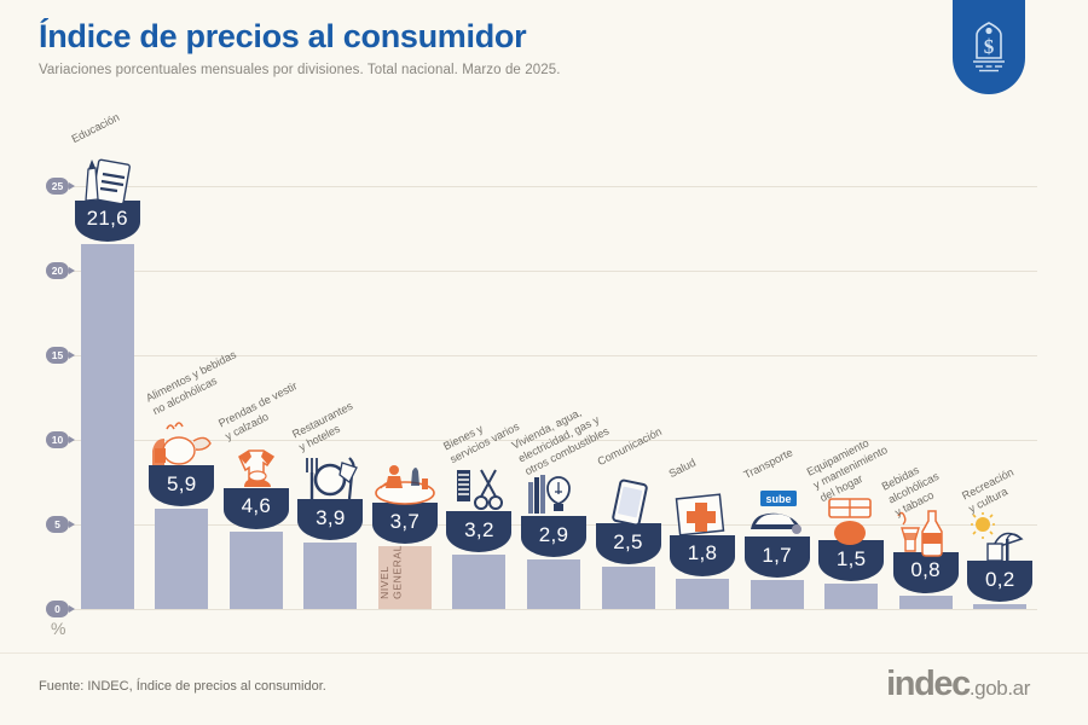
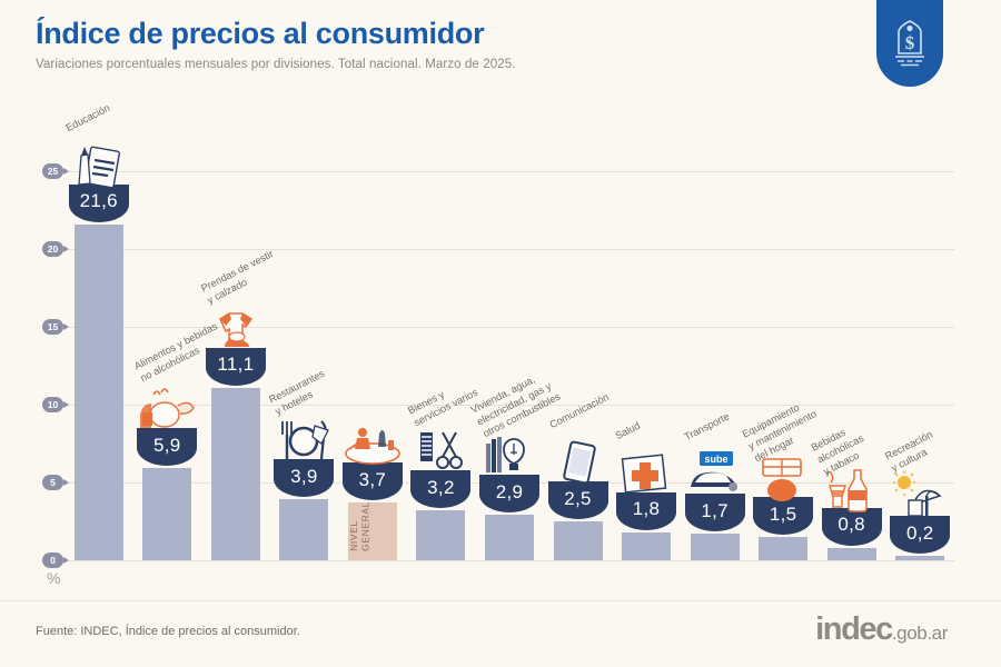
Prendas de vestir y calzado: 4,6 -> 11,1
